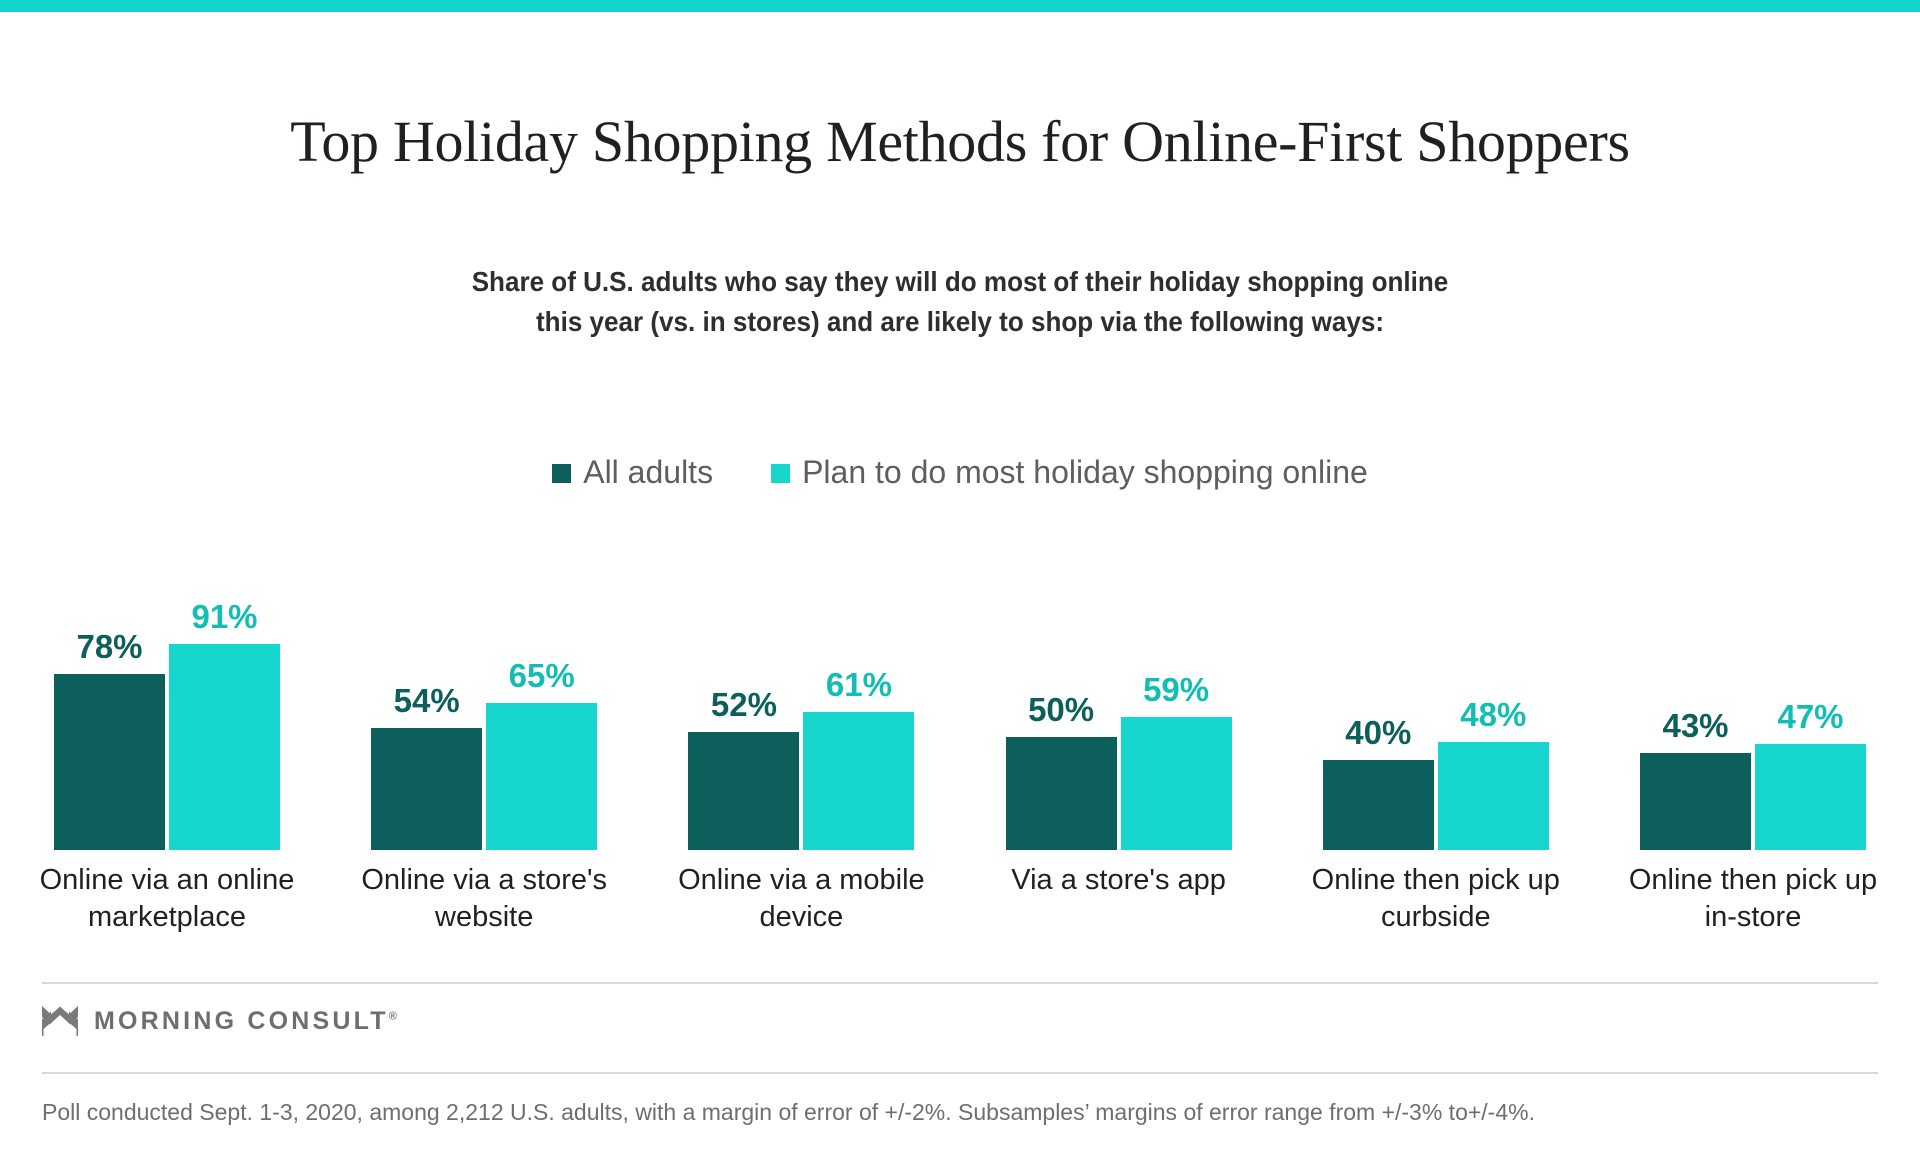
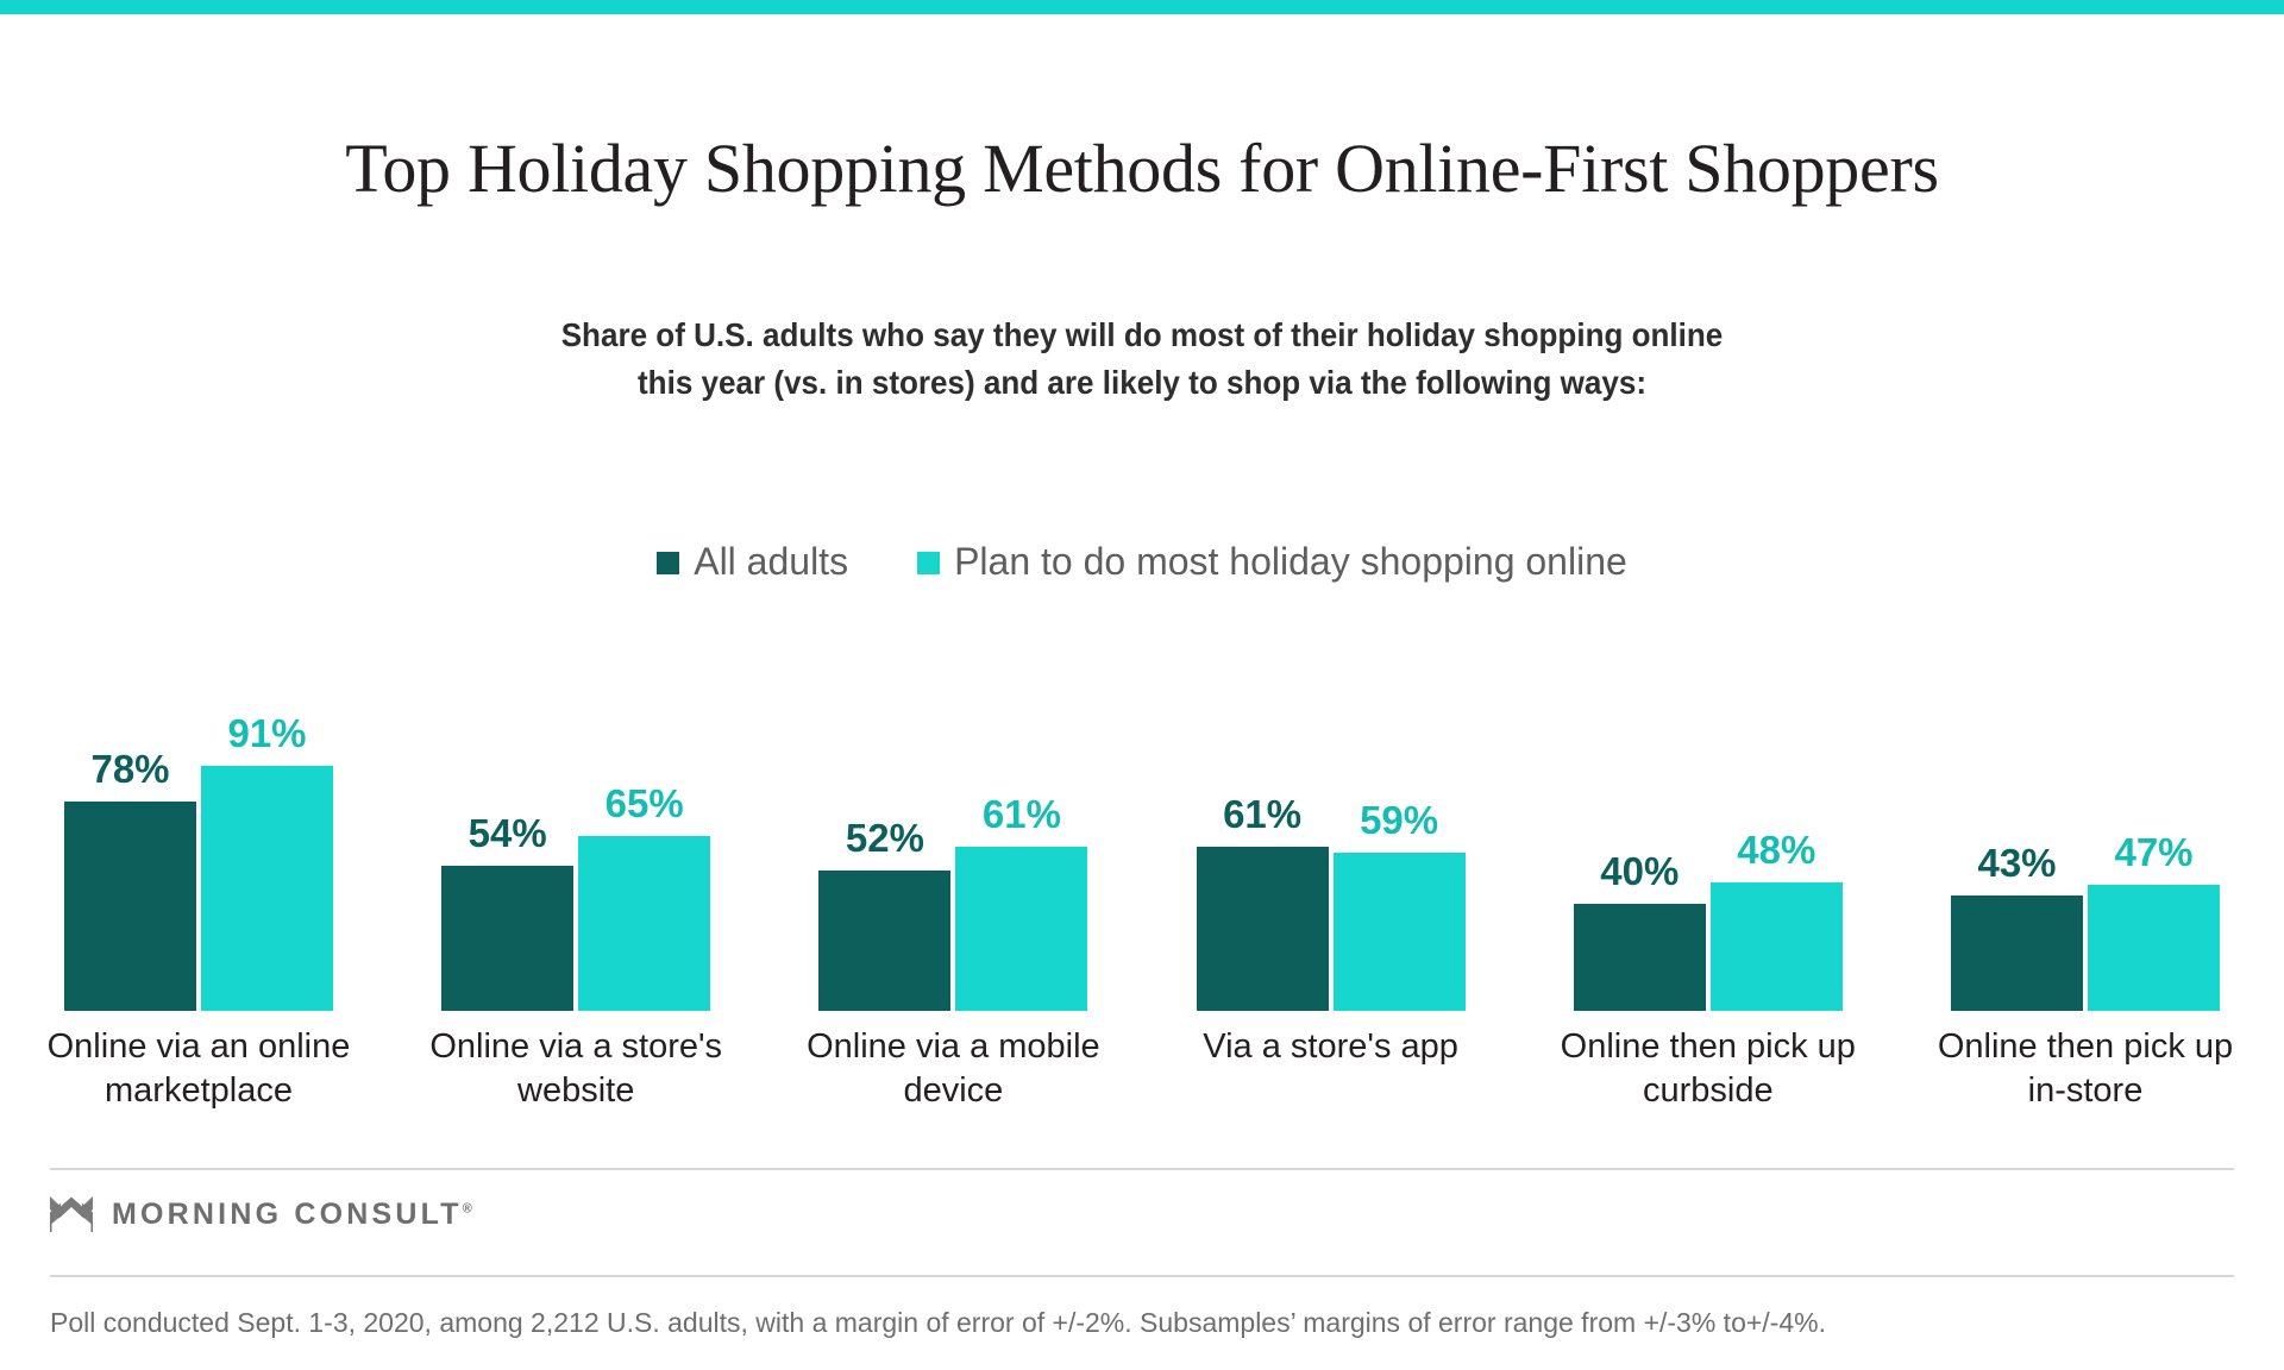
All adults/Via a store's app: 50% -> 61%
